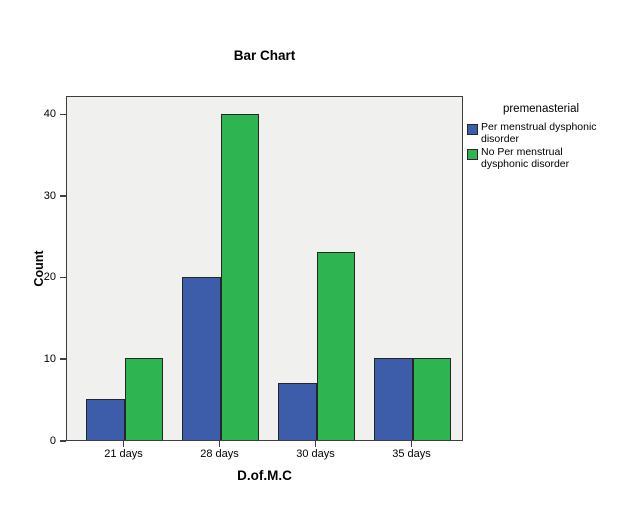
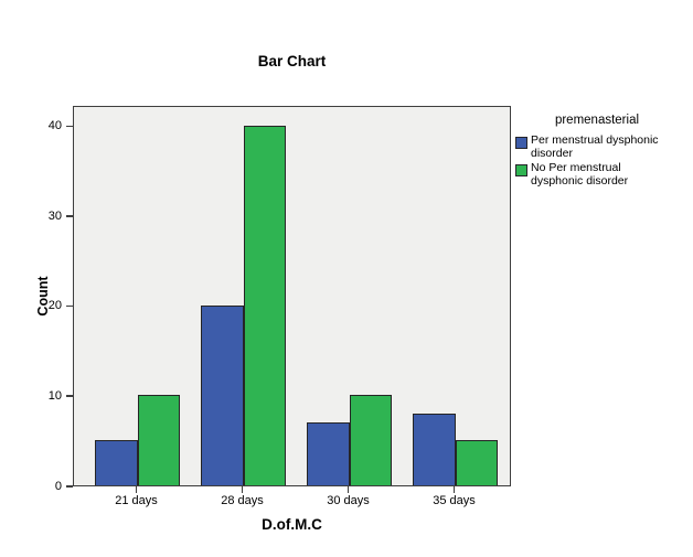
No Per menstrual dysphonic disorder/30 days: 23 -> 10
Per menstrual dysphonic disorder/35 days: 10 -> 8
No Per menstrual dysphonic disorder/35 days: 10 -> 5
